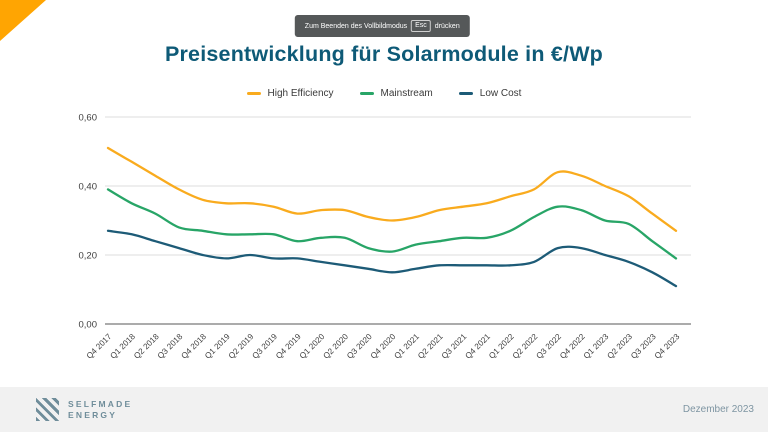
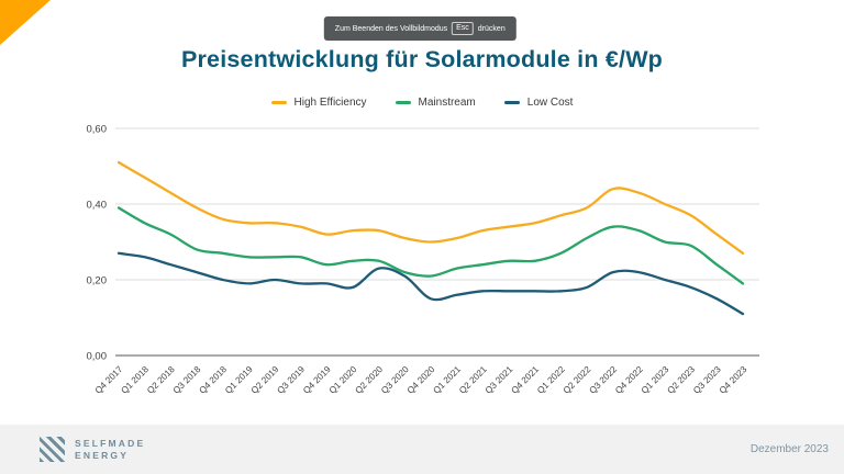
Low Cost/Q2 2020: 0,17 -> 0,23
Low Cost/Q3 2020: 0,16 -> 0,21
